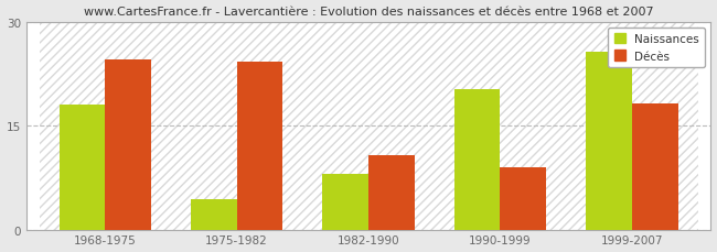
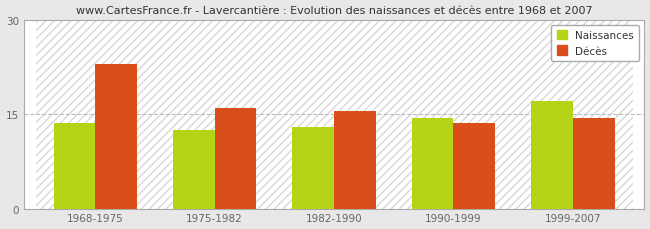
Naissances/1968-1975: 18.0 -> 13.5
Décès/1968-1975: 24.6 -> 23.0
Naissances/1975-1982: 4.4 -> 12.5
Décès/1975-1982: 24.2 -> 16.0
Naissances/1982-1990: 8.0 -> 13.0
Décès/1982-1990: 10.8 -> 15.5
Naissances/1990-1999: 20.2 -> 14.4
Décès/1990-1999: 9.0 -> 13.5
Naissances/1999-2007: 25.6 -> 17.0
Décès/1999-2007: 18.2 -> 14.4
